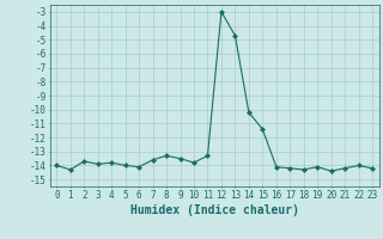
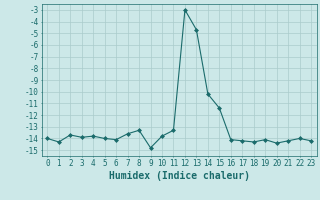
9: -13.5 -> -14.8
